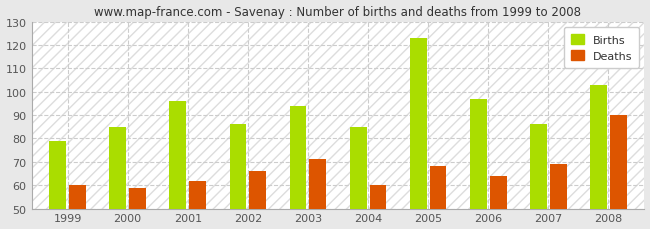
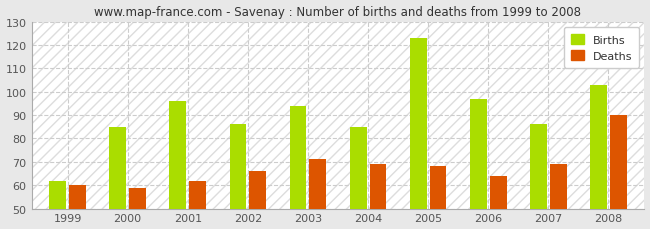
Births/1999: 79 -> 62
Deaths/2004: 60 -> 69
